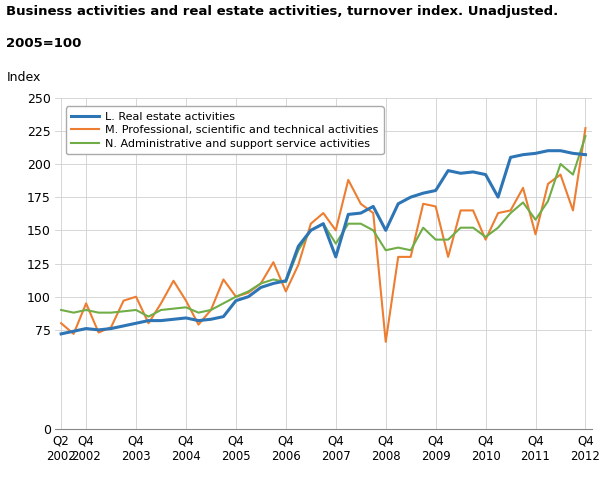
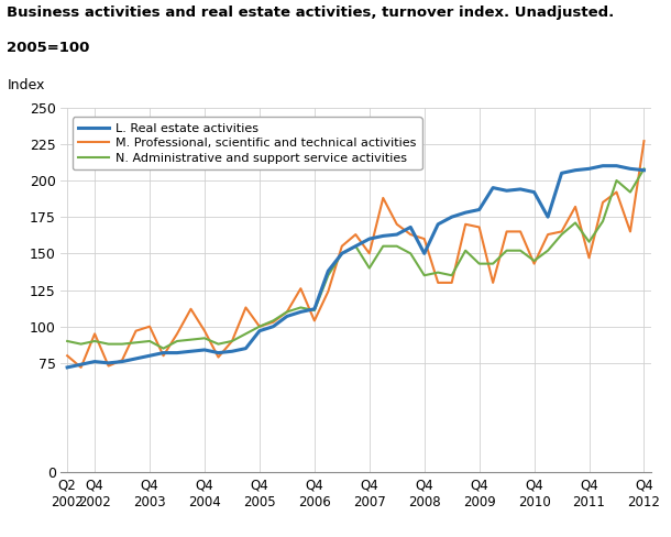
L. Real estate activities/Q4 2007: 130 -> 160
M. Professional, scientific and technical activities/Q4 2008: 66 -> 160
N. Administrative and support service activities/Q4 2012: 221 -> 208
